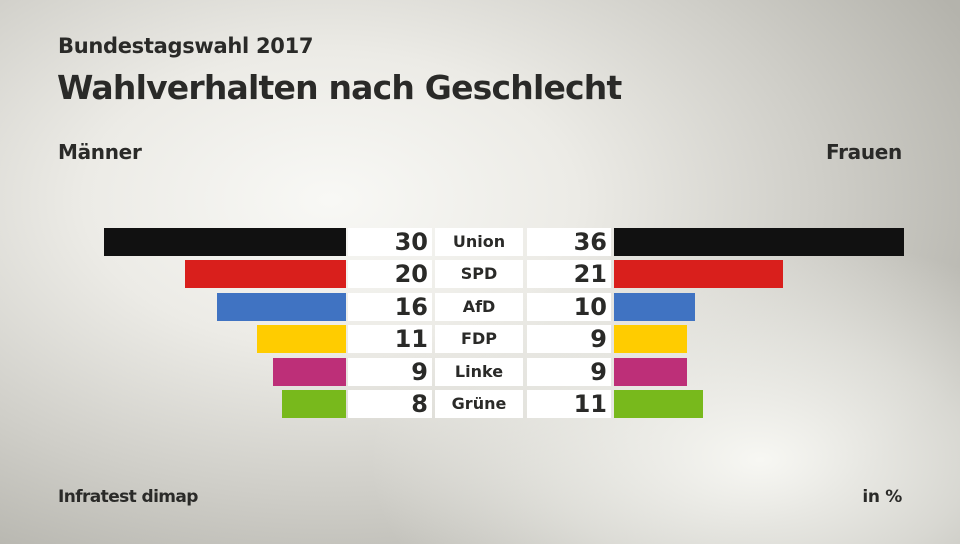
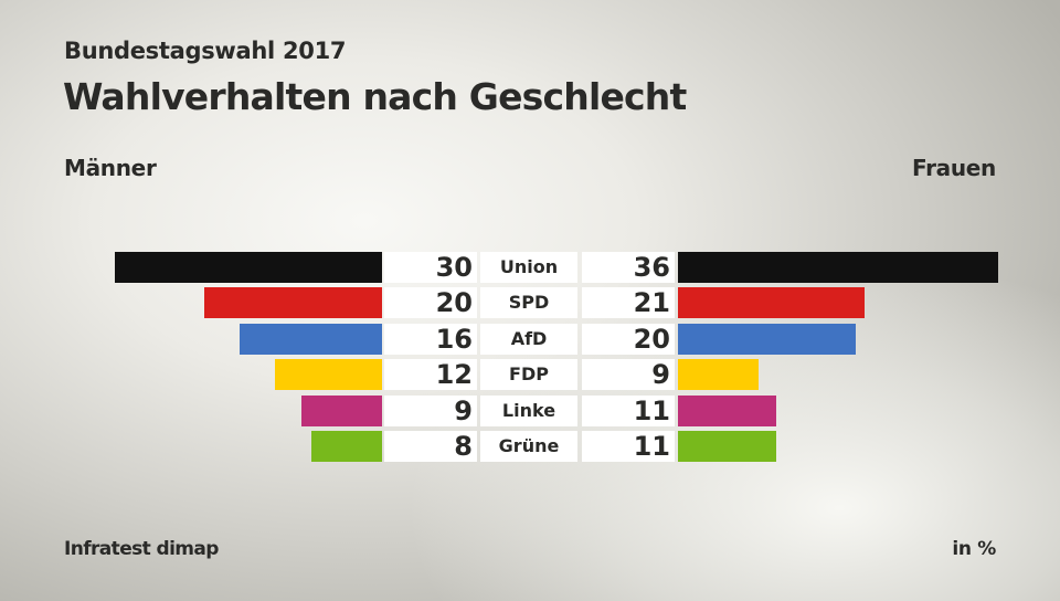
Frauen/AfD: 10 -> 20
Männer/FDP: 11 -> 12
Frauen/Linke: 9 -> 11
